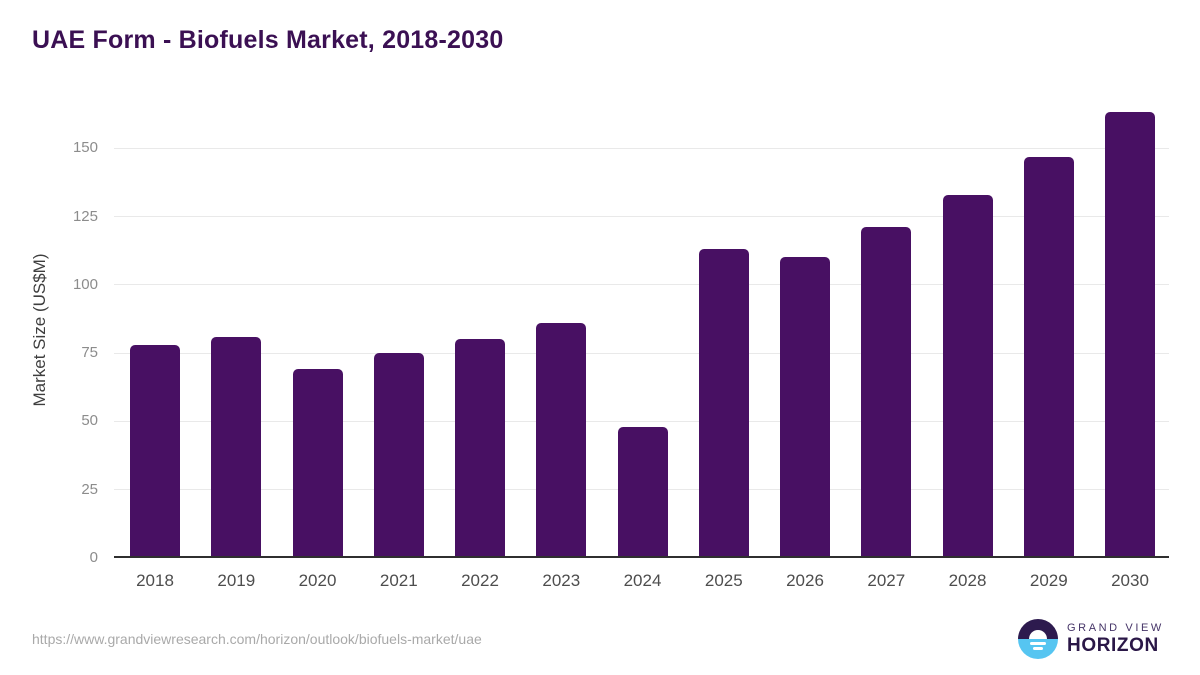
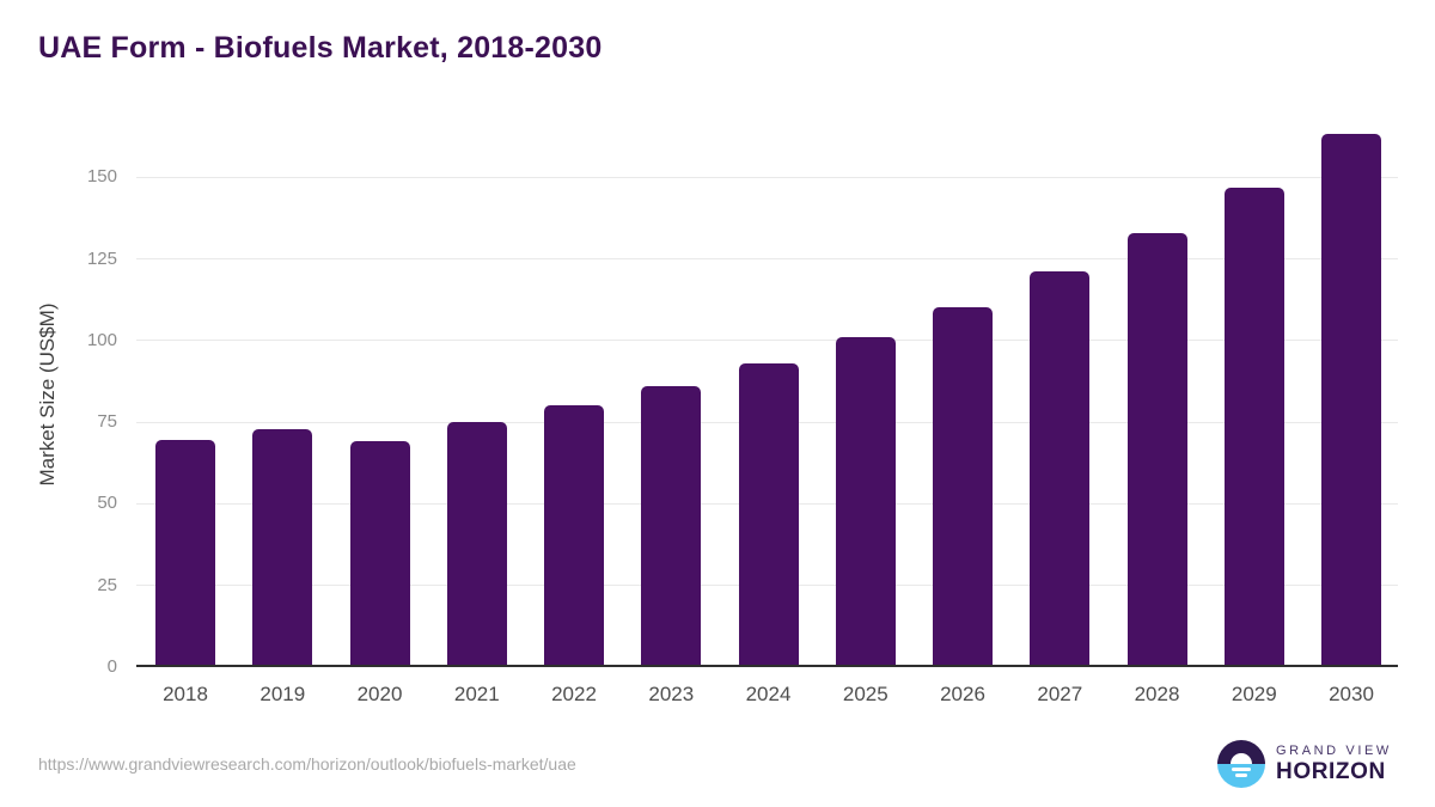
2018: 78 -> 70
2019: 81 -> 73
2024: 48 -> 93
2025: 113 -> 101
